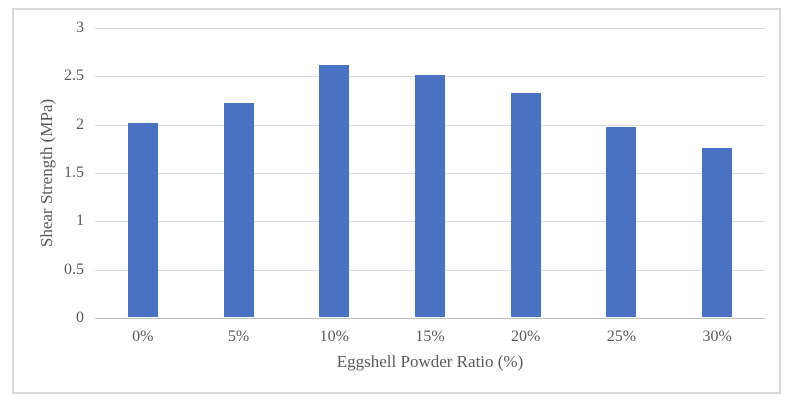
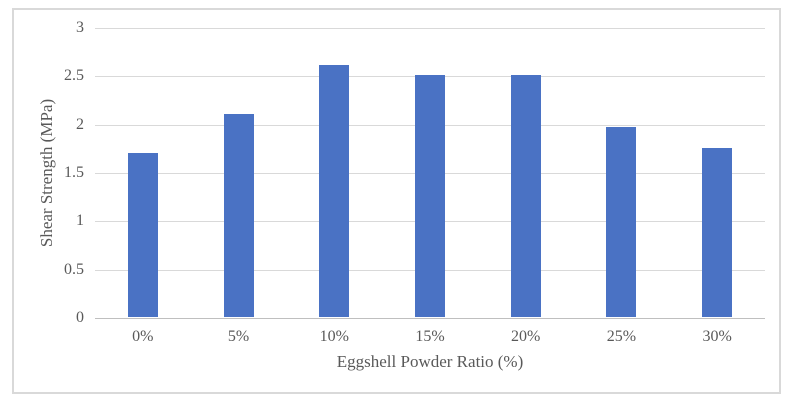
0%: 2.0 -> 1.7
5%: 2.2 -> 2.1
20%: 2.3 -> 2.5
